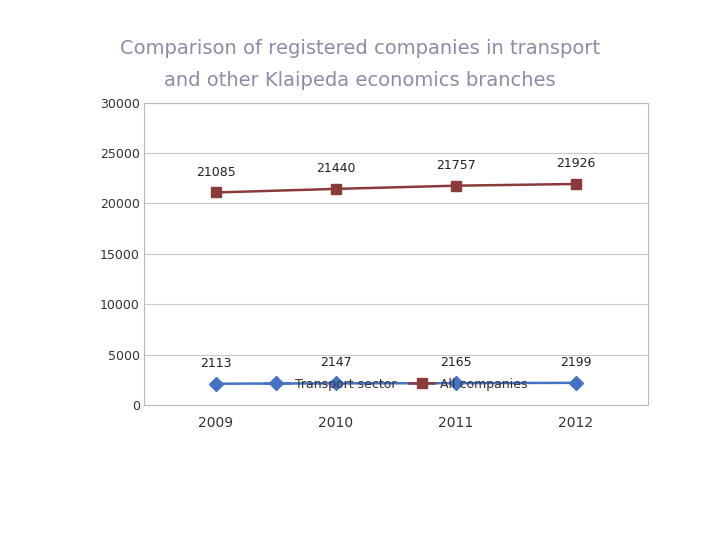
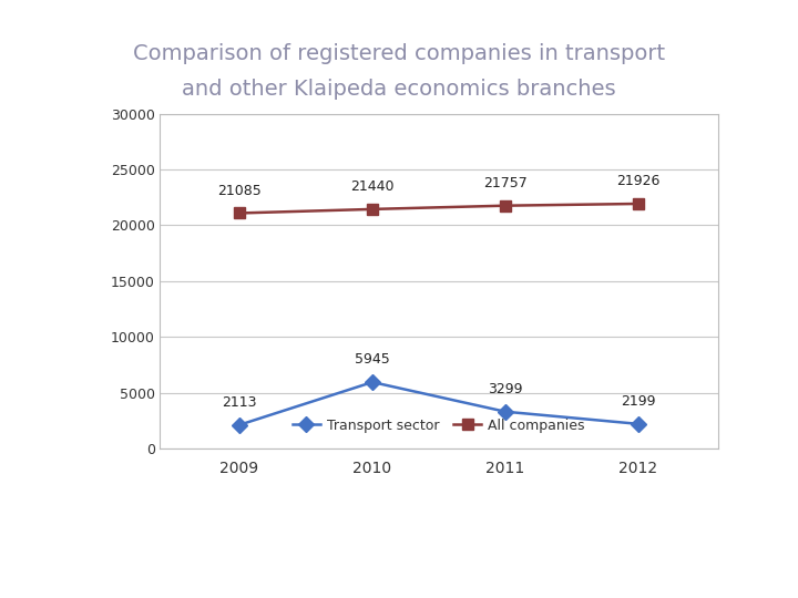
Transport sector/2010: 2147 -> 5945
Transport sector/2011: 2165 -> 3299
